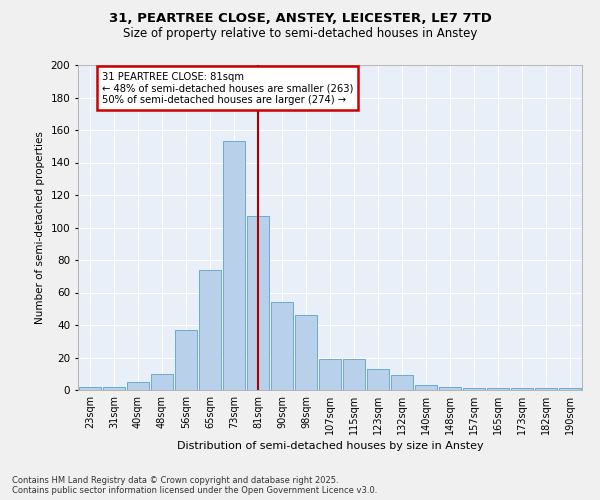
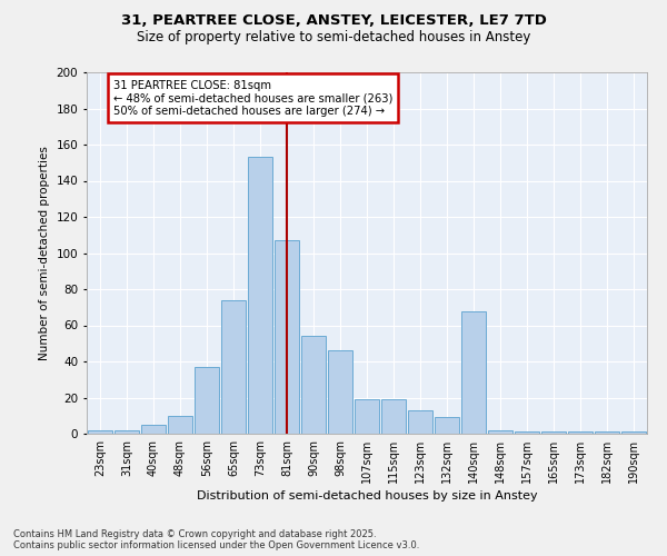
140sqm: 3 -> 68
